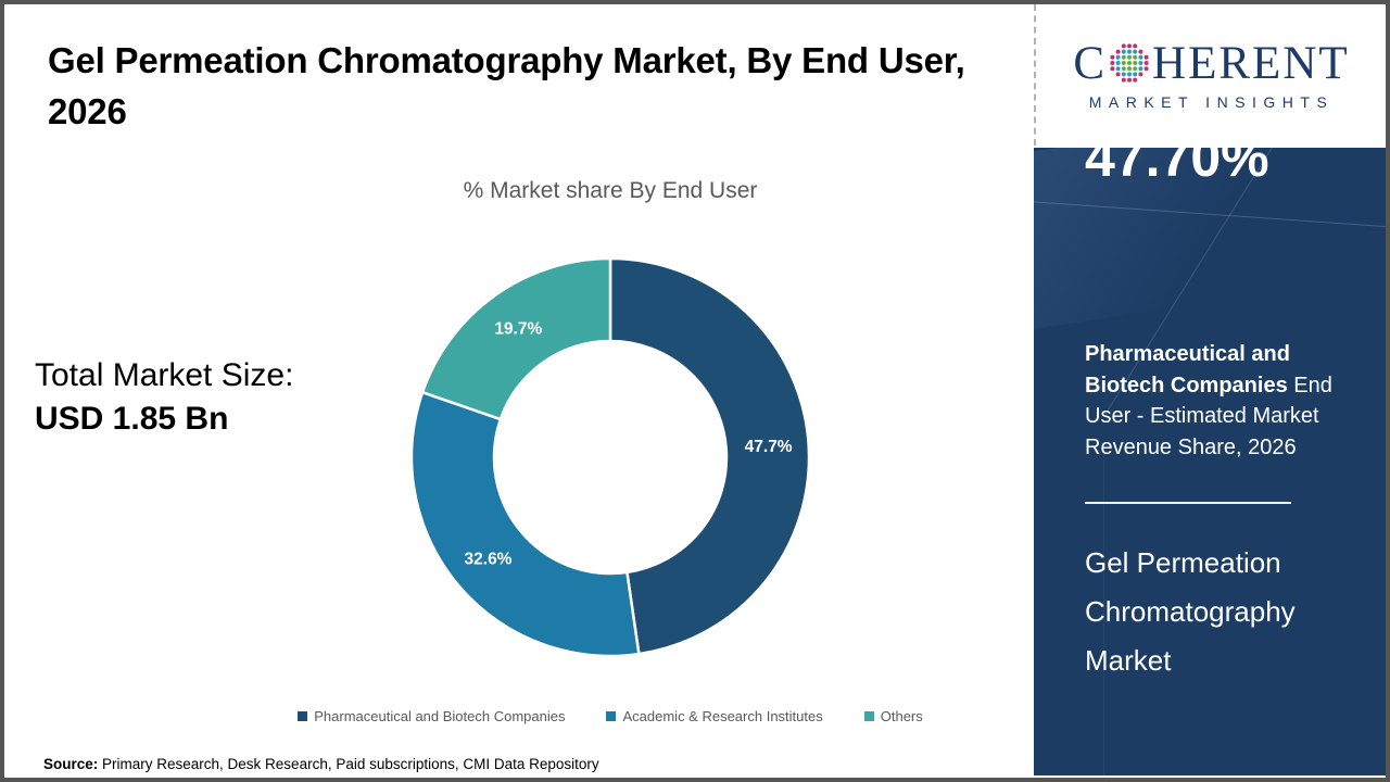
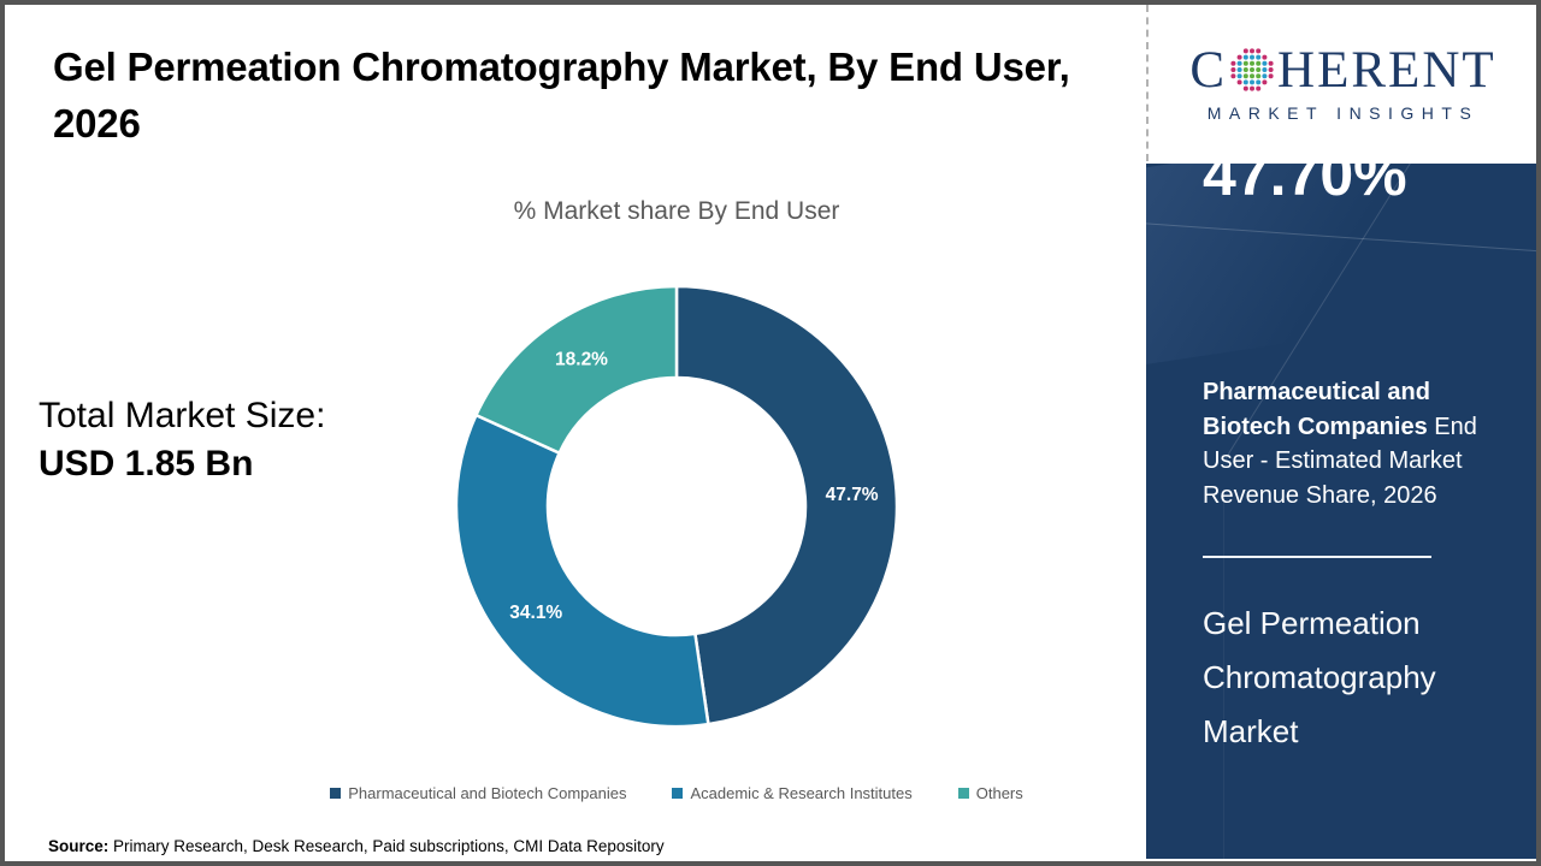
Academic & Research Institutes: 32.6% -> 34.1%
Others: 19.7% -> 18.2%
